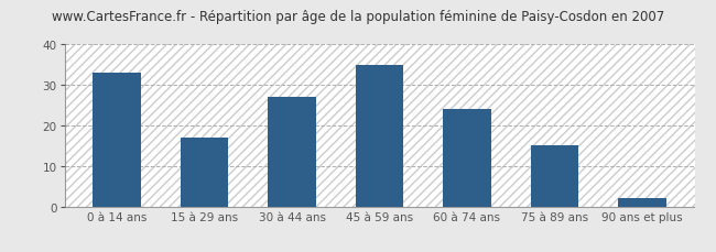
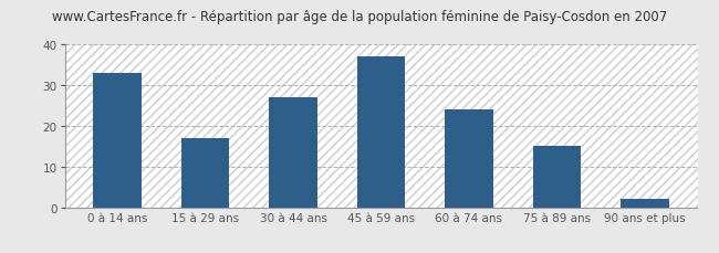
45 à 59 ans: 35 -> 37
